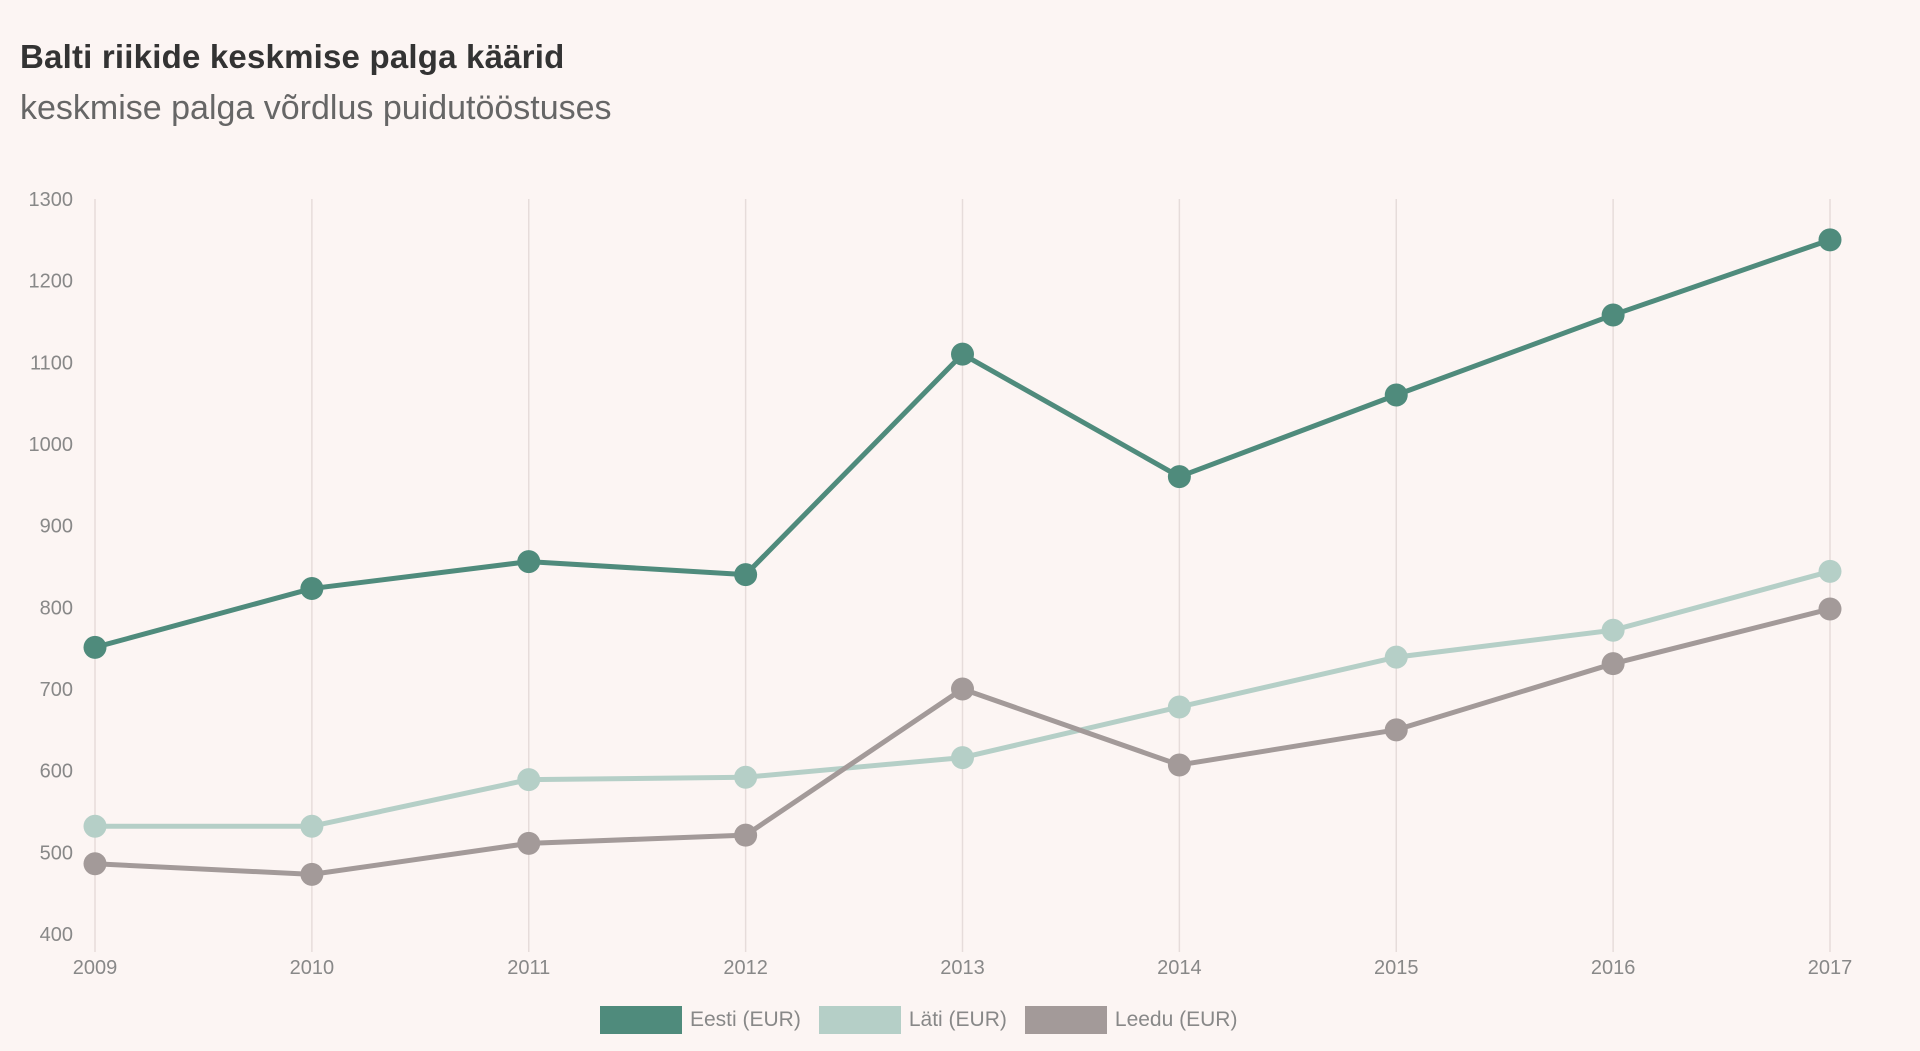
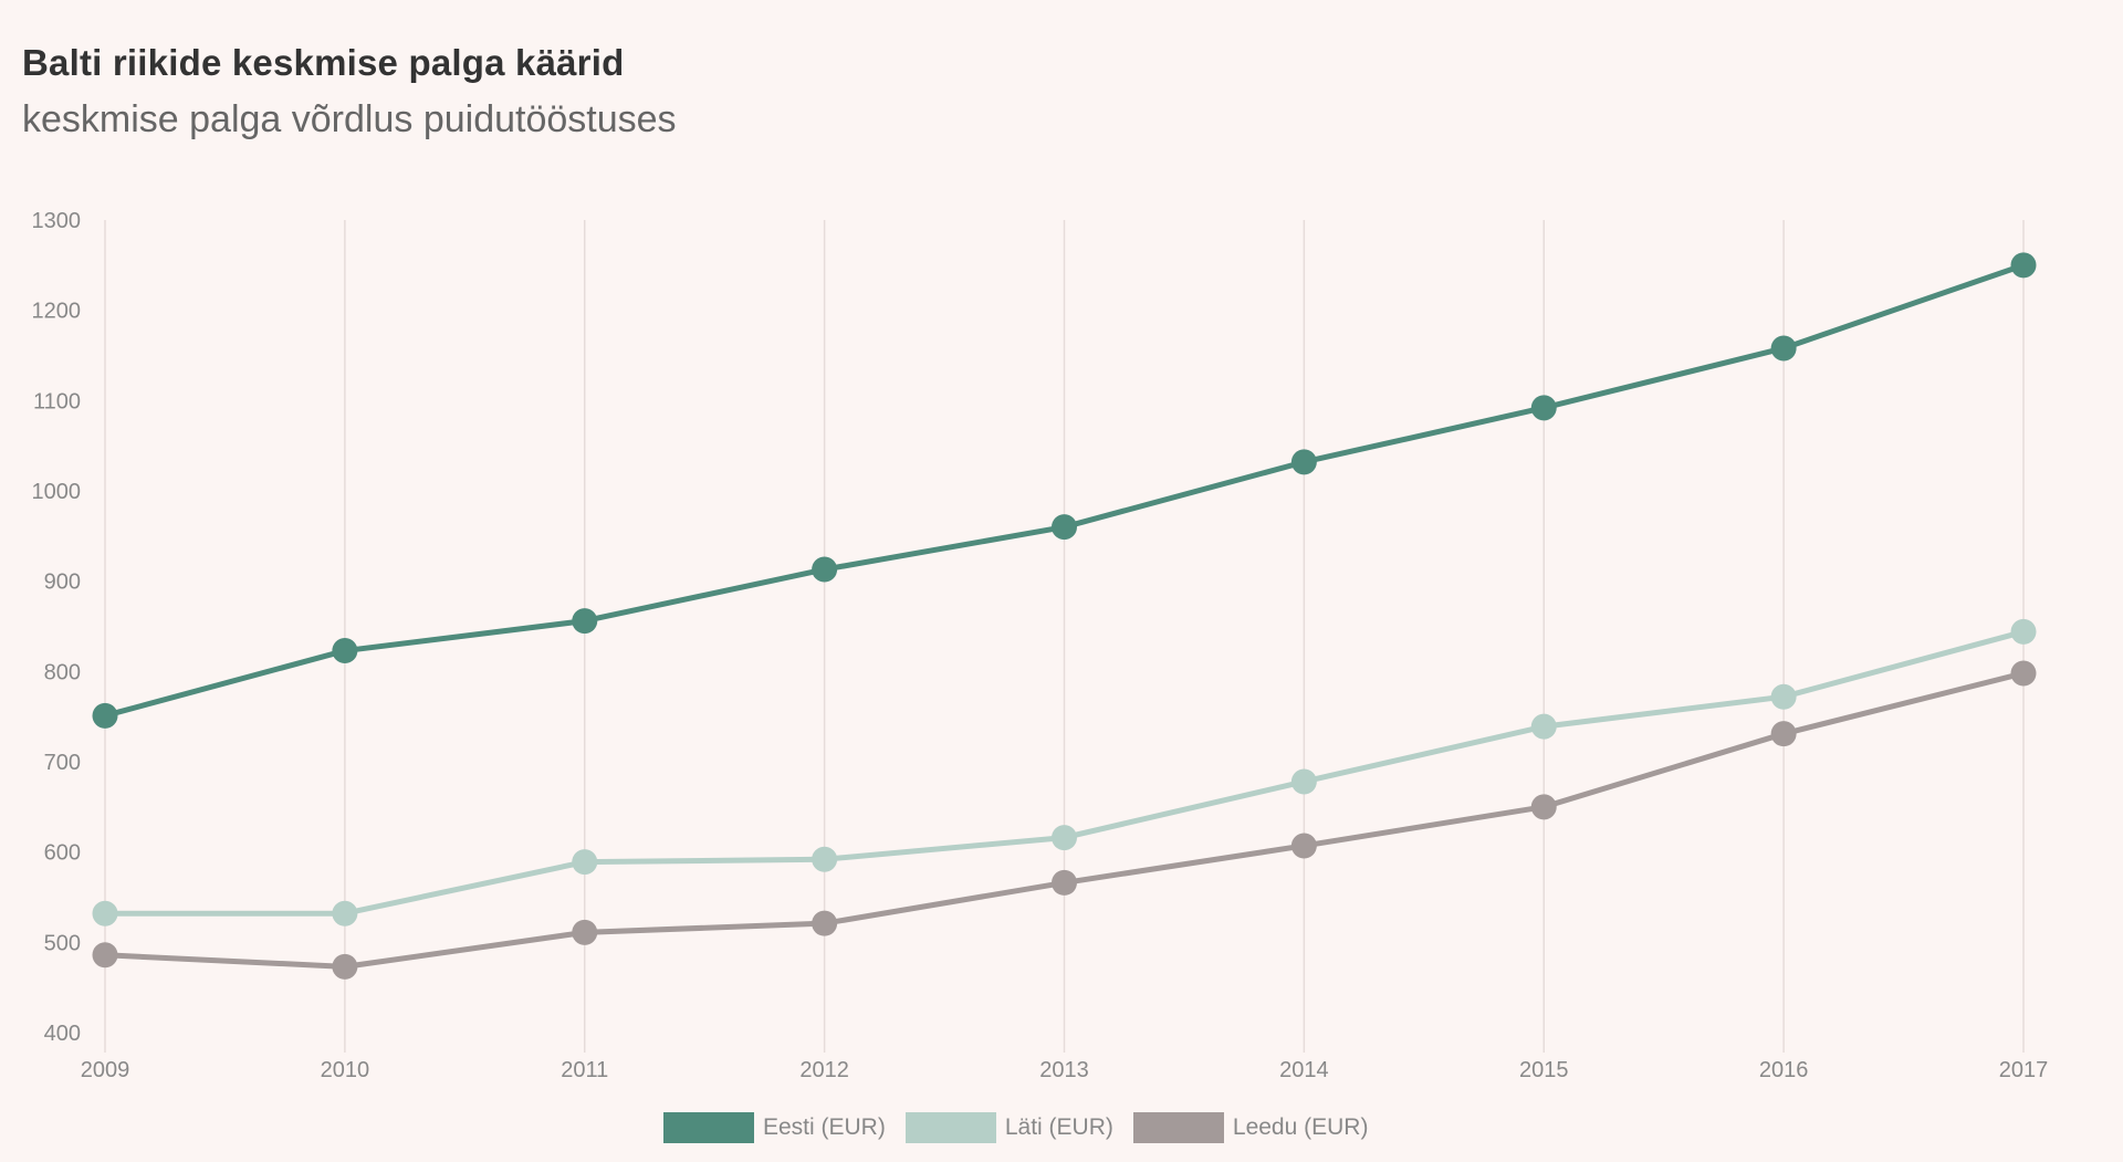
Eesti (EUR)/2012: 840 -> 910
Eesti (EUR)/2013: 1110 -> 960
Leedu (EUR)/2013: 700 -> 570
Eesti (EUR)/2014: 960 -> 1030
Eesti (EUR)/2015: 1060 -> 1090
